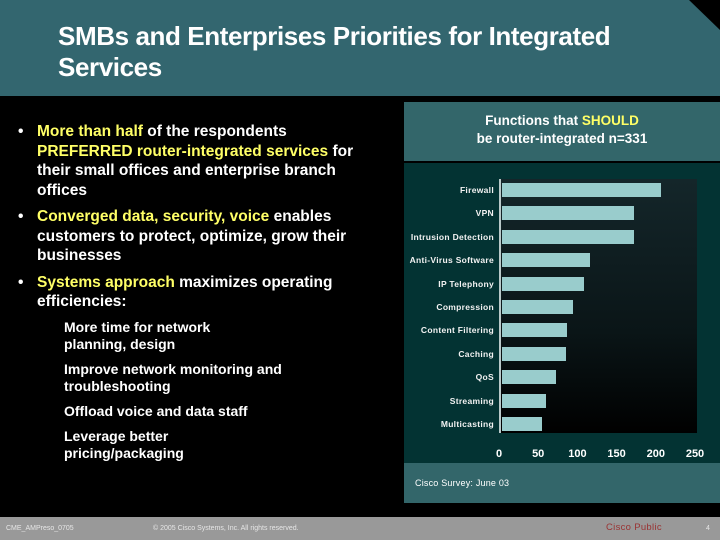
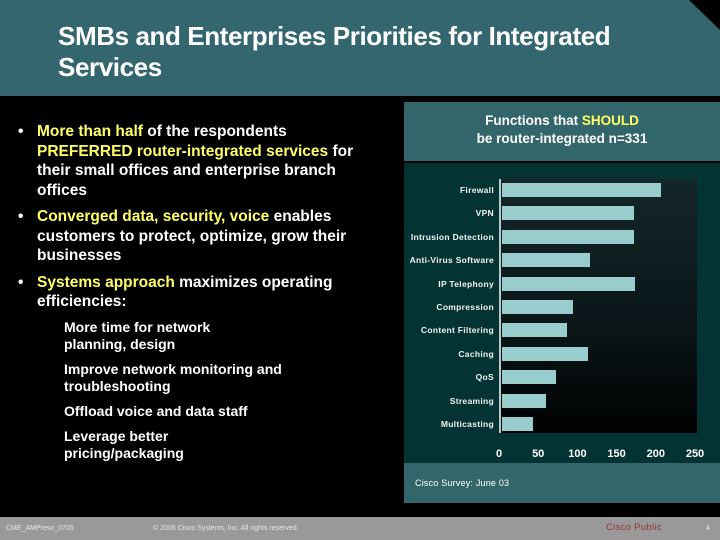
IP Telephony: 100 -> 170
Caching: 80 -> 110
Multicasting: 50 -> 40
